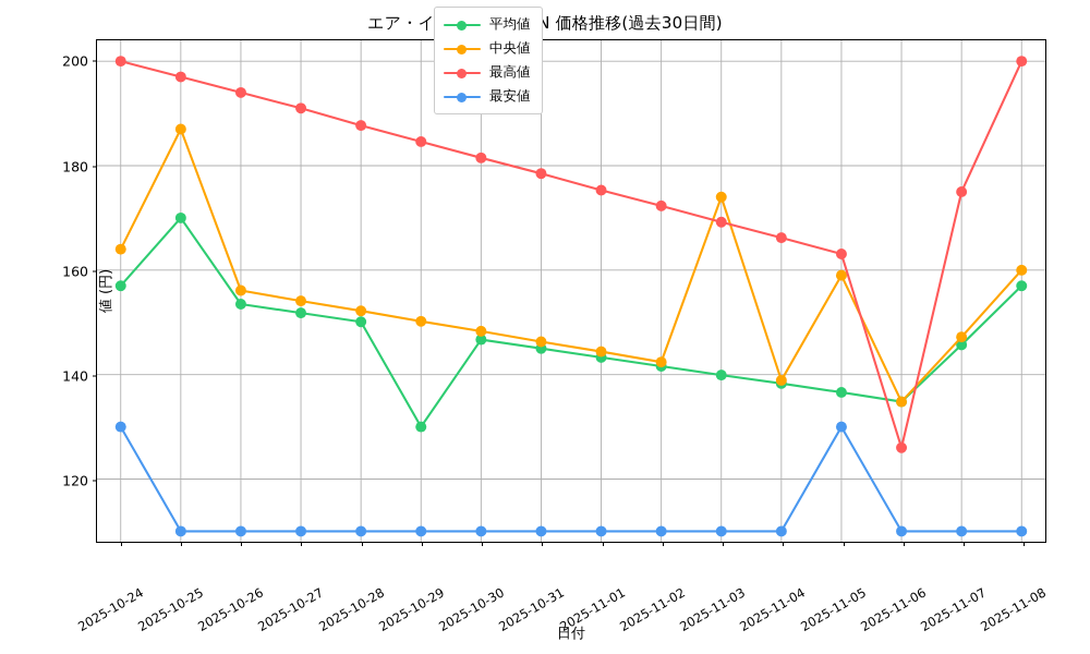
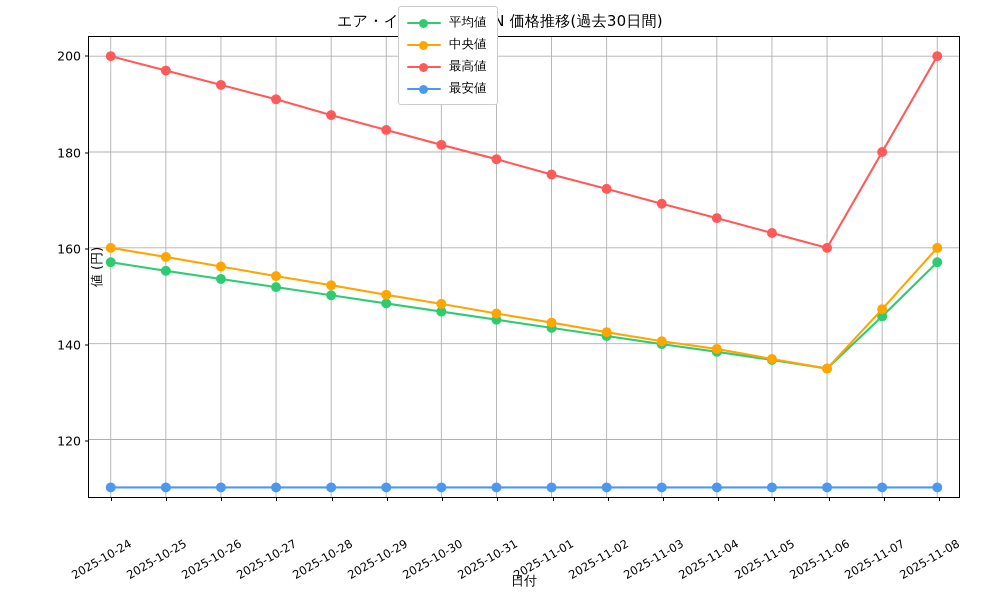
中央値/2025-10-24: 164 -> 160
最安値/2025-10-24: 130 -> 110
平均値/2025-10-25: 170 -> 155
中央値/2025-10-25: 187 -> 158
平均値/2025-10-29: 130 -> 148
中央値/2025-11-03: 174 -> 140
中央値/2025-11-05: 159 -> 137
最安値/2025-11-05: 130 -> 110
最高値/2025-11-06: 126 -> 160
最高値/2025-11-07: 175 -> 180
